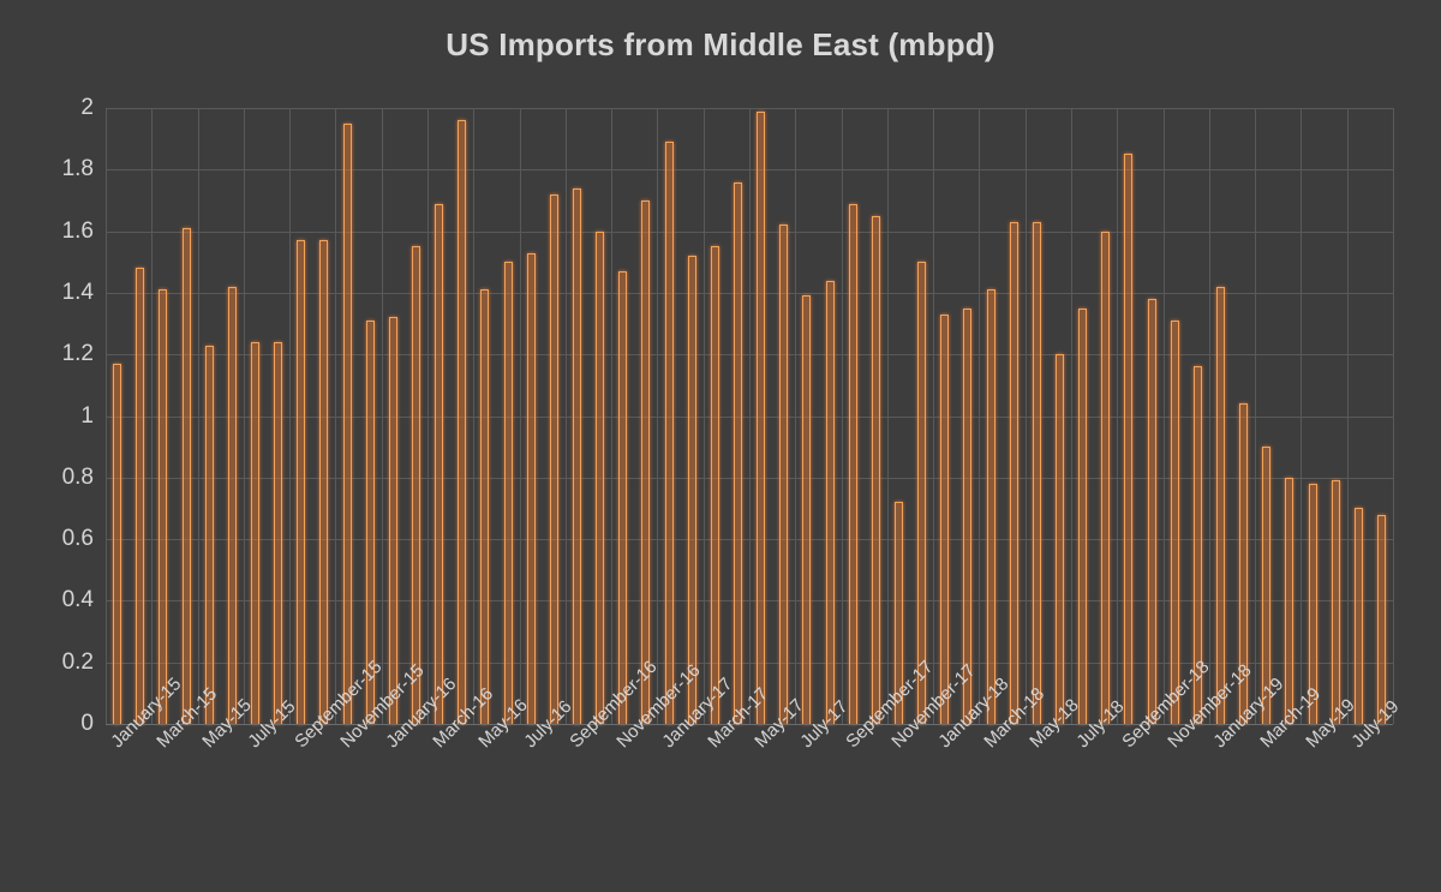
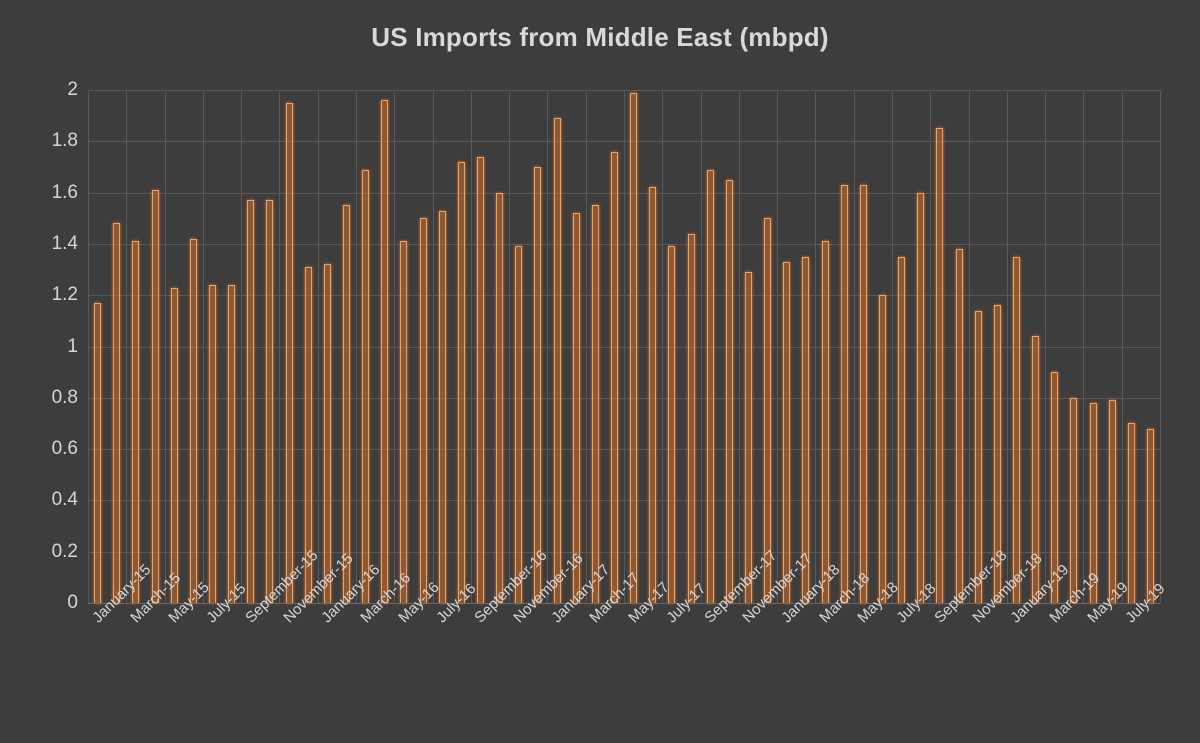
November-16: 1.47 -> 1.39
November-17: 0.72 -> 1.29
November-18: 1.31 -> 1.14
January-19: 1.42 -> 1.35
